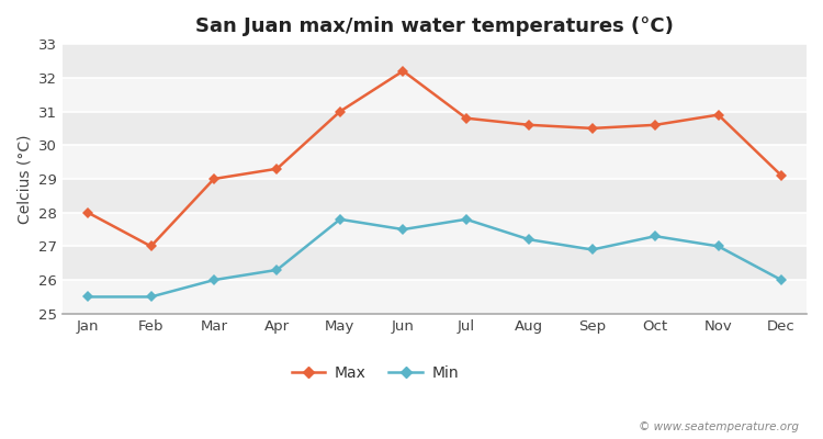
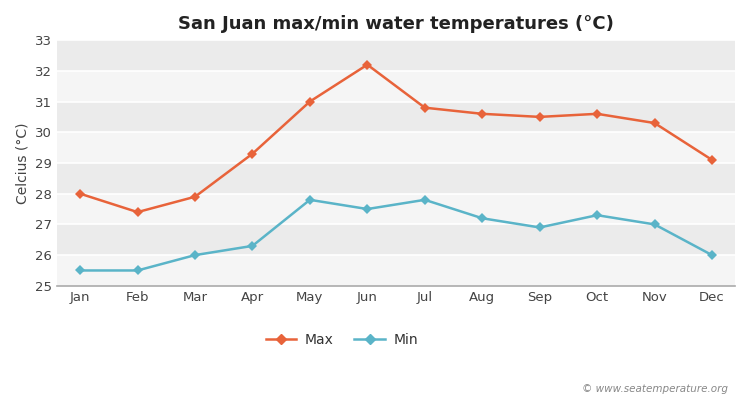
Max/Feb: 27.0 -> 27.4
Max/Mar: 29.0 -> 27.9
Max/Nov: 30.9 -> 30.3
